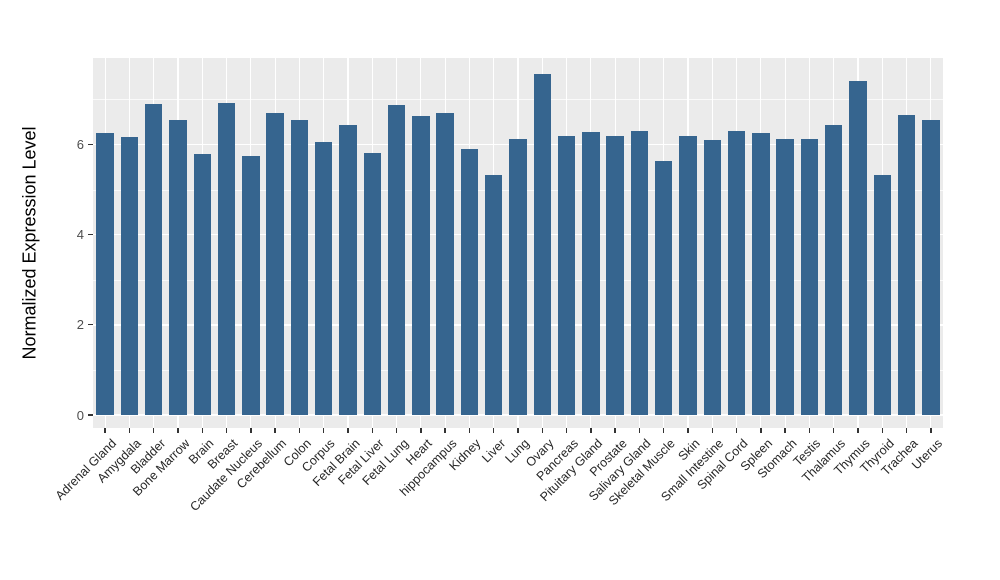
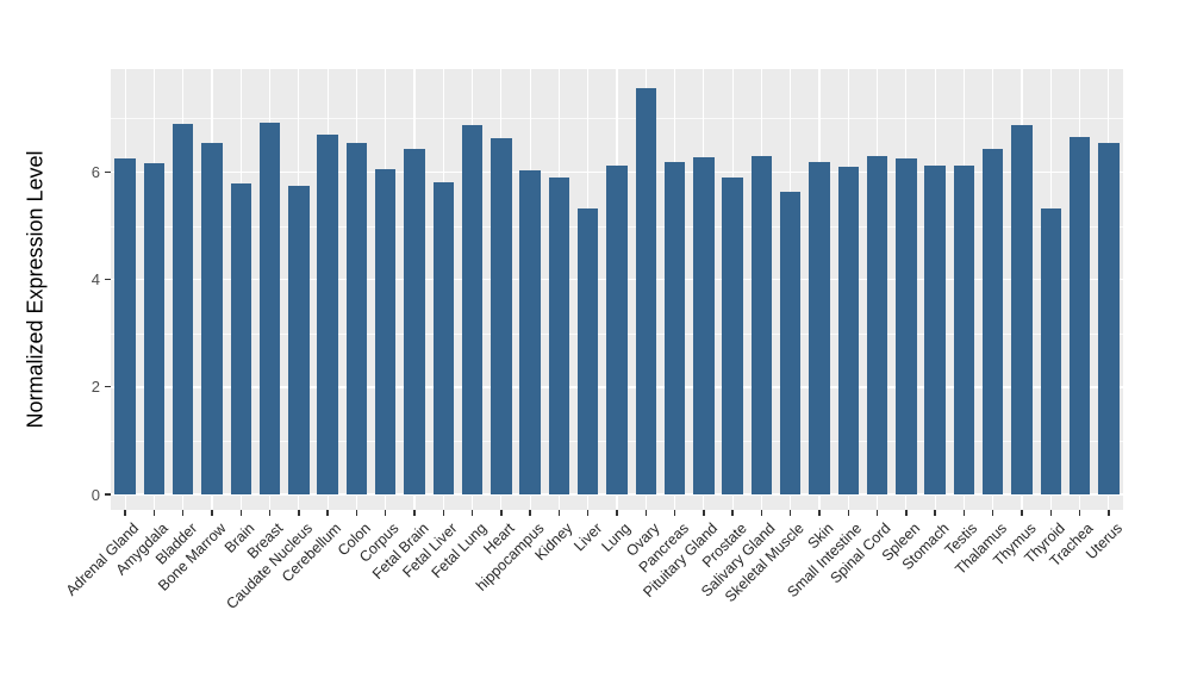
hippocampus: 6.7 -> 6.0
Prostate: 6.2 -> 5.9
Thymus: 7.4 -> 6.9
